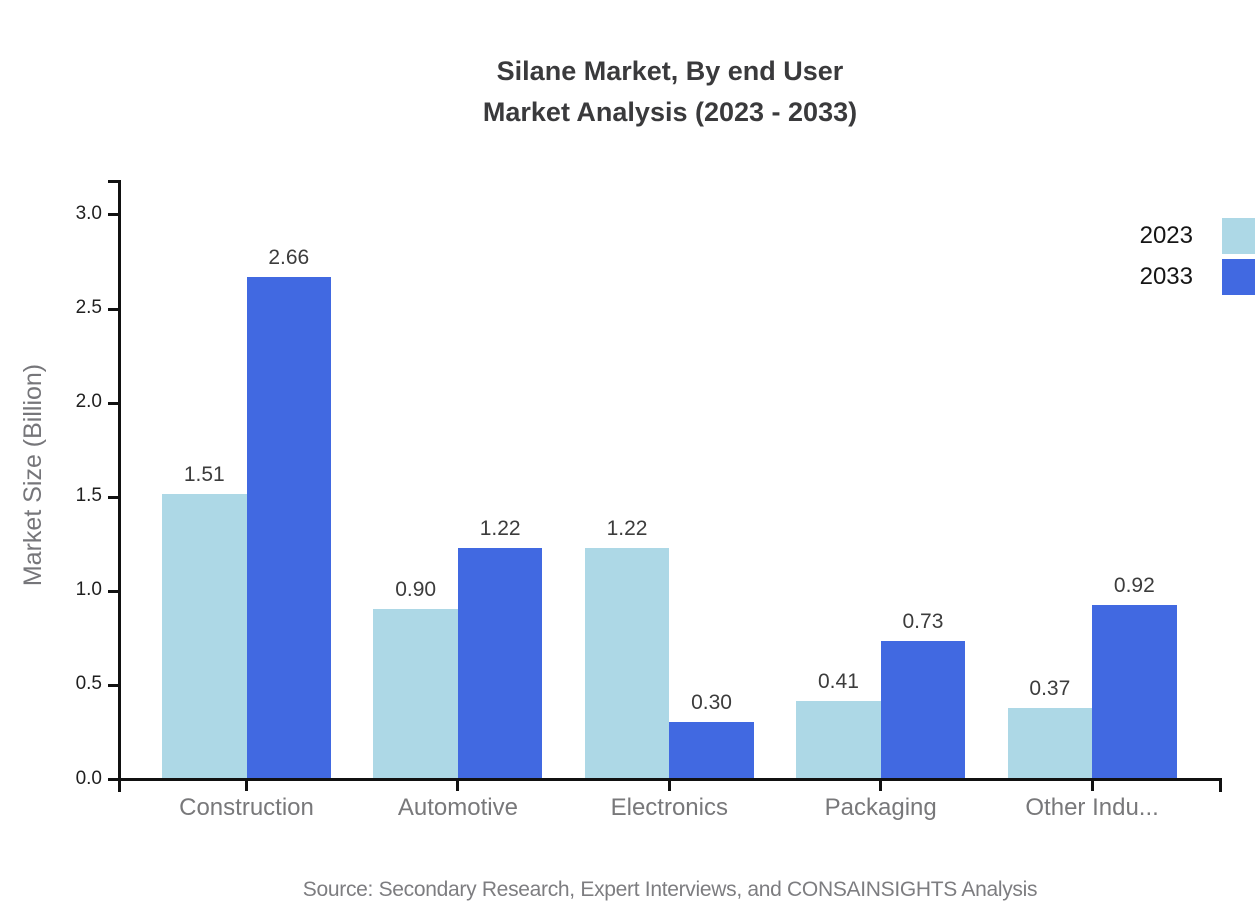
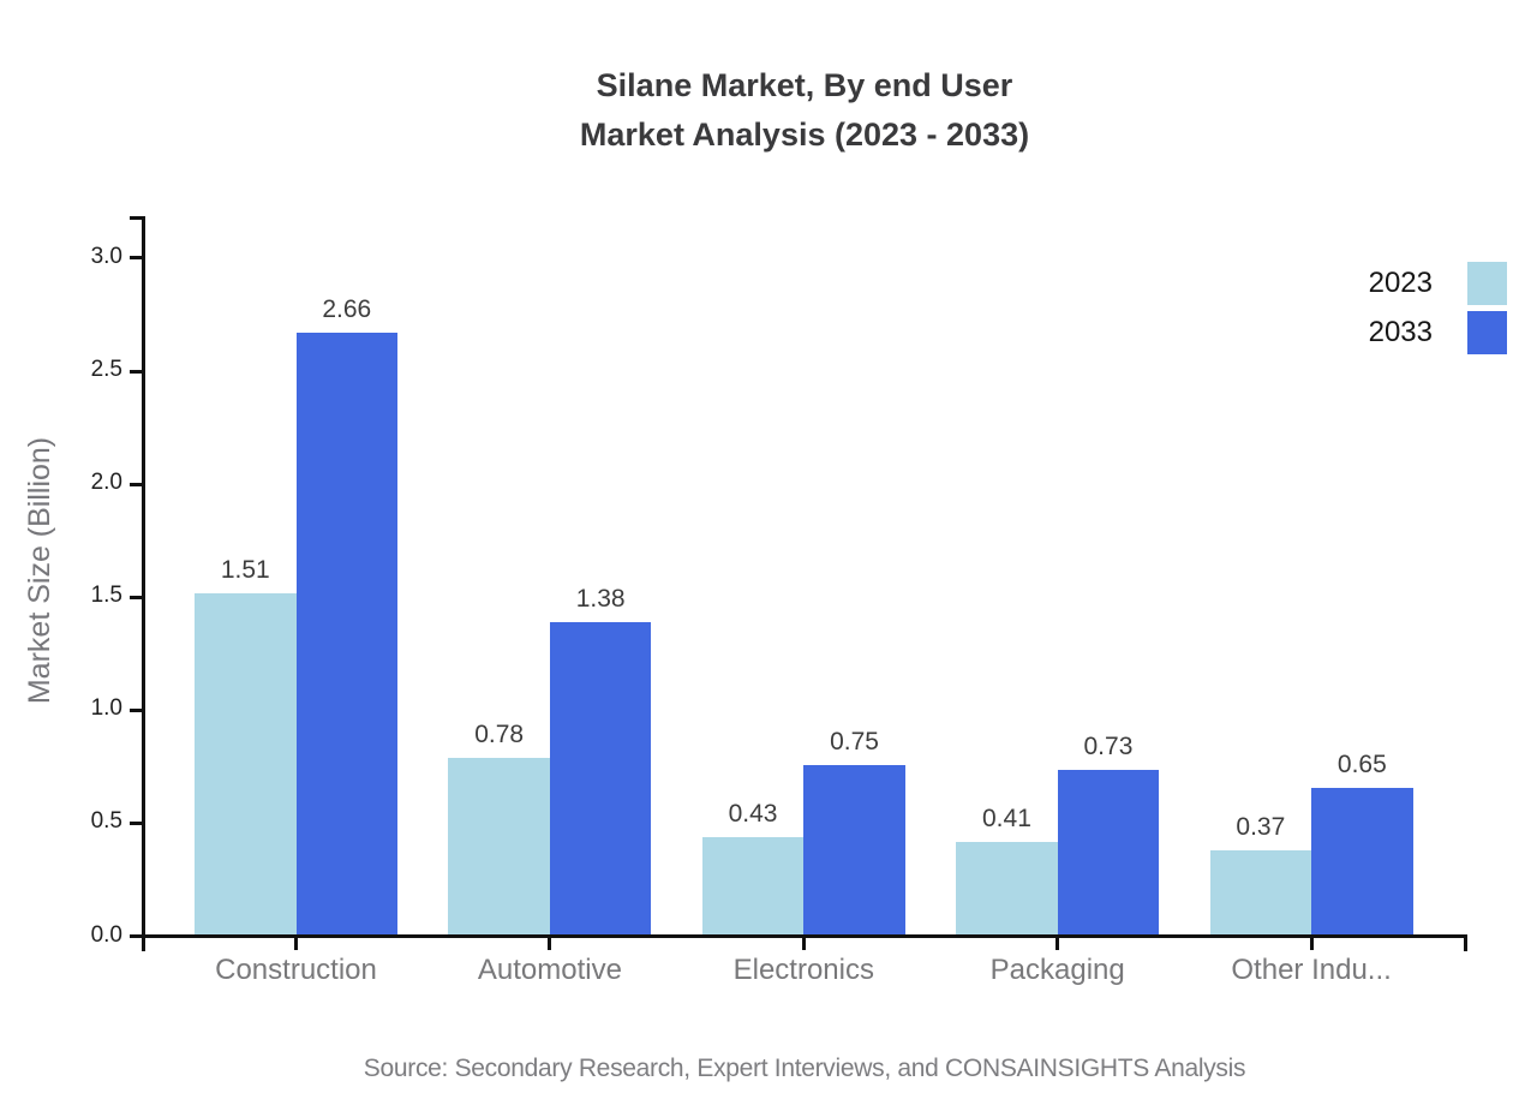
2023/Automotive: 0.90 -> 0.78
2033/Automotive: 1.22 -> 1.38
2023/Electronics: 1.22 -> 0.43
2033/Electronics: 0.30 -> 0.75
2033/Other Indu...: 0.92 -> 0.65
